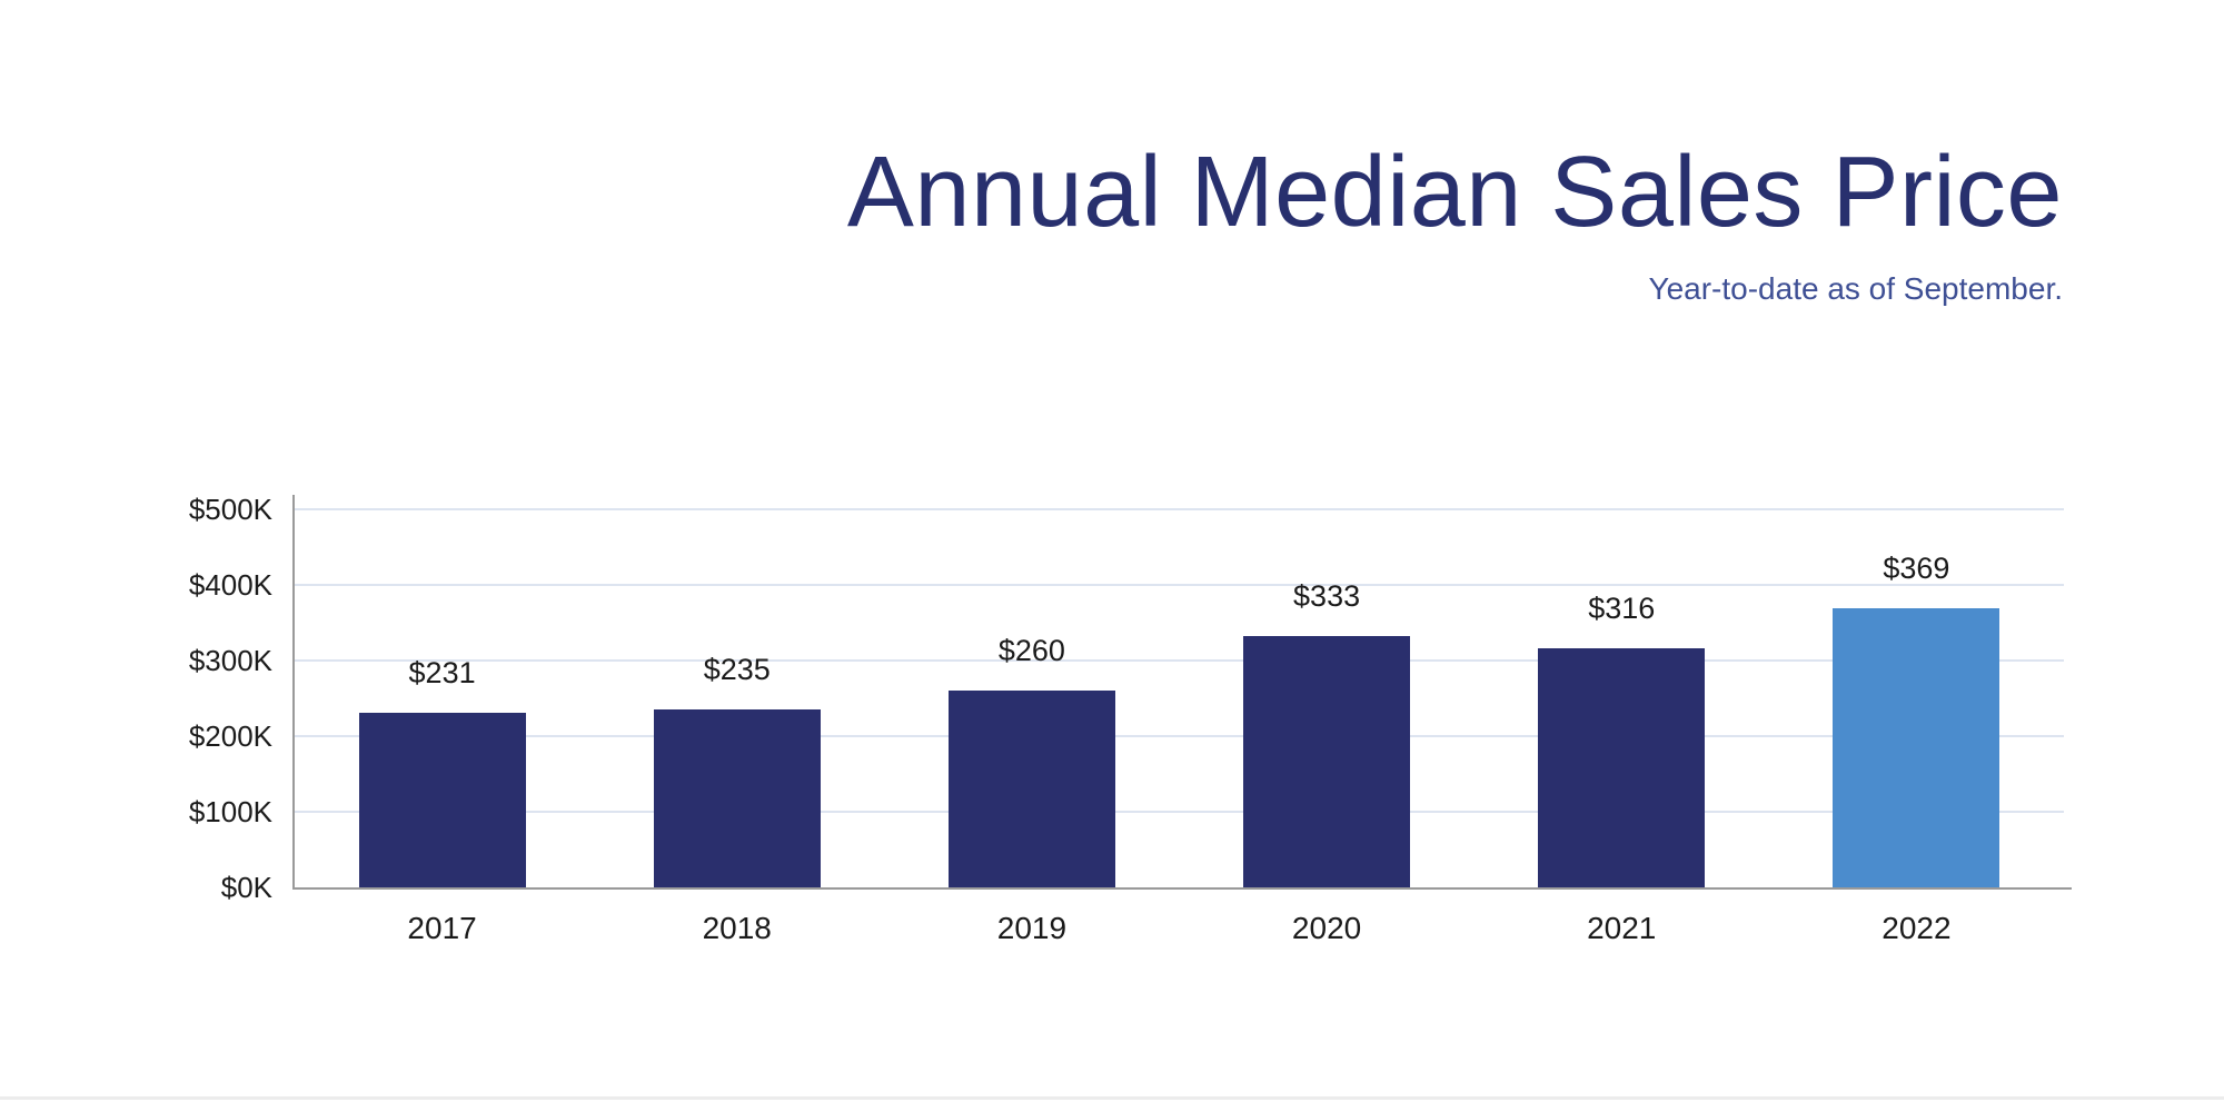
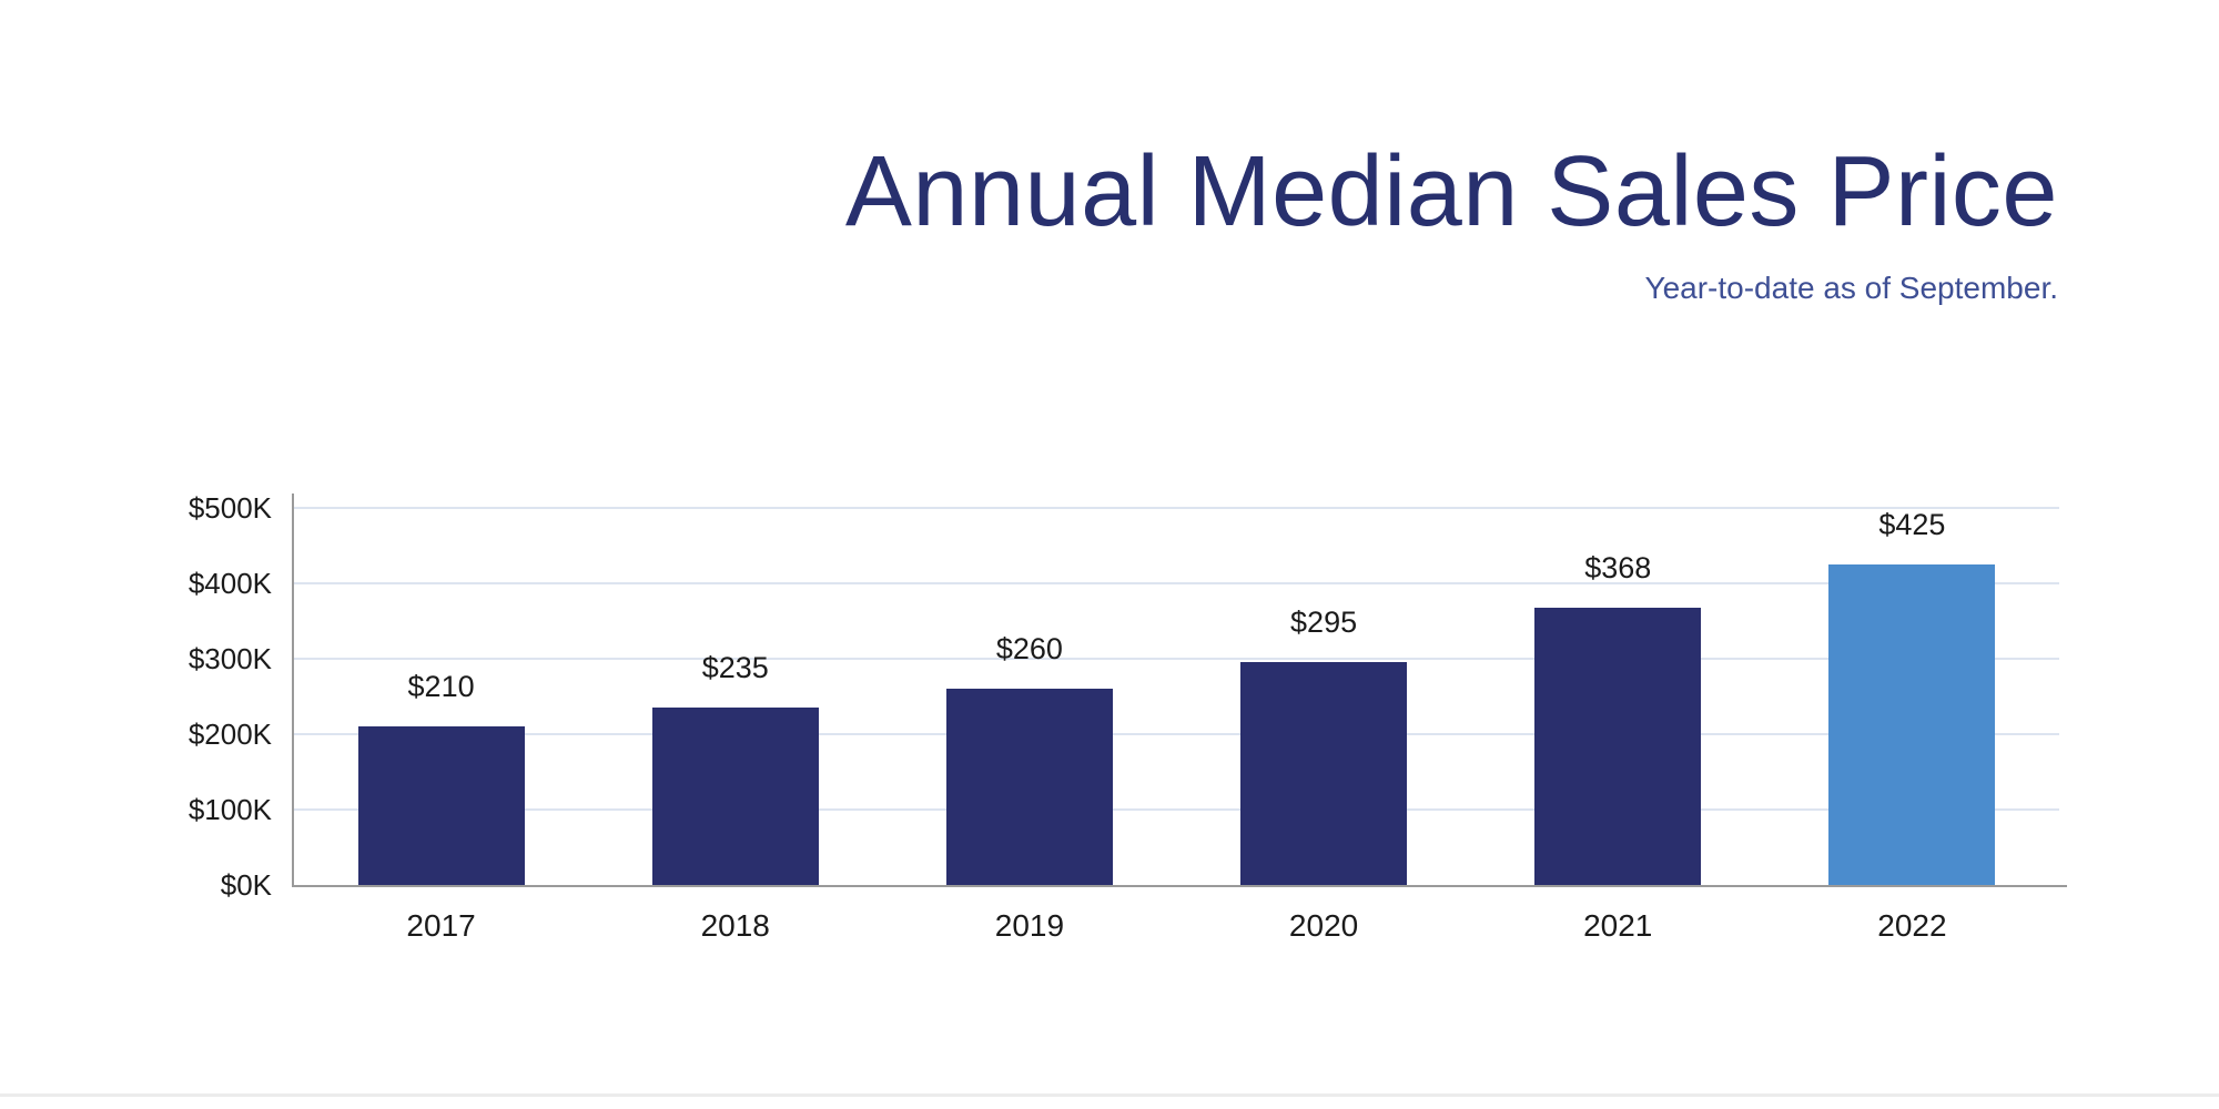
2017: $231 -> $210
2020: $333 -> $295
2021: $316 -> $368
2022: $369 -> $425
